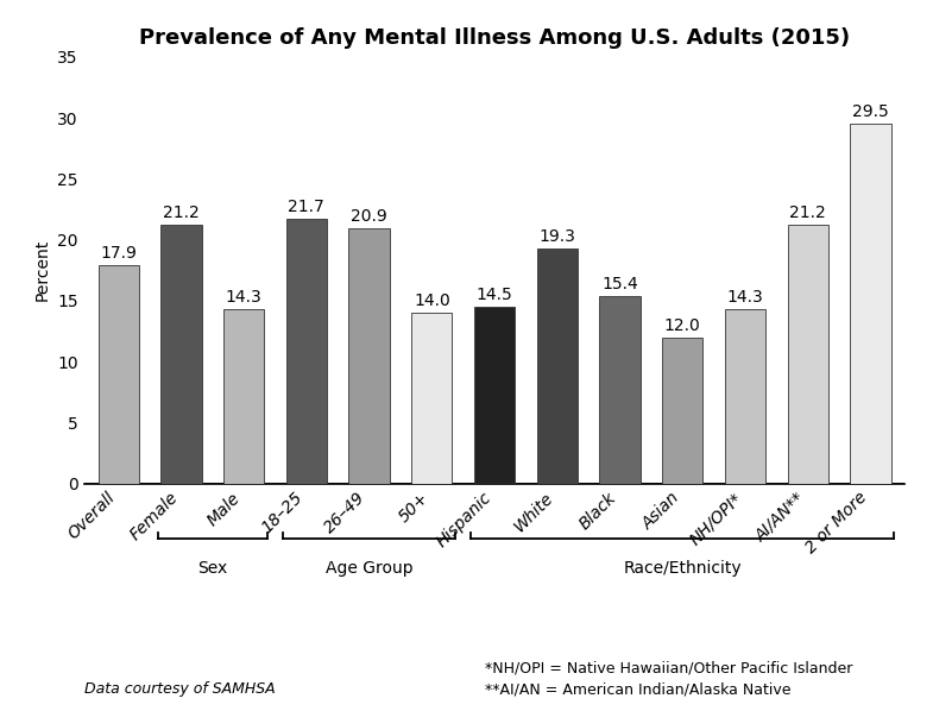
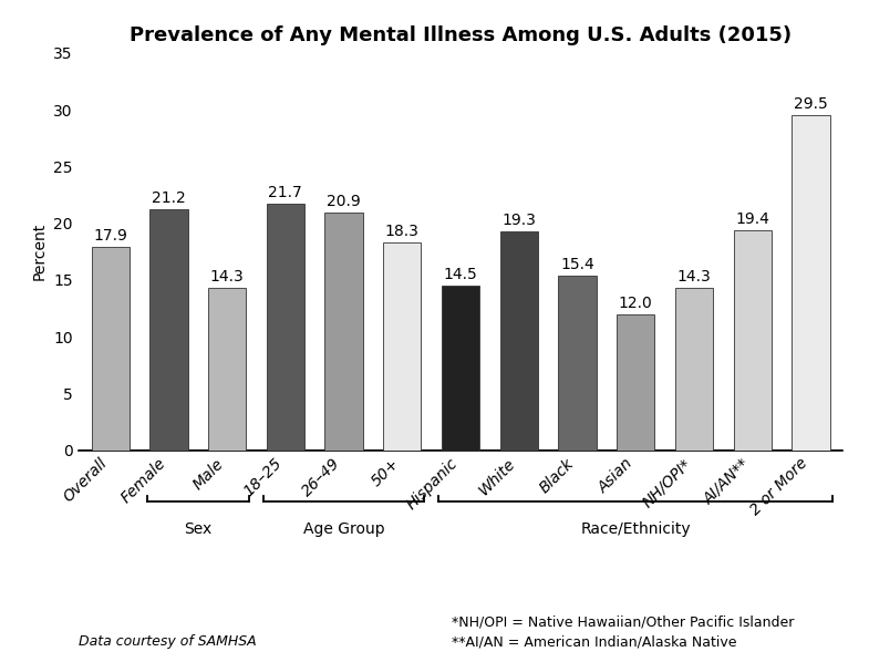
50+: 14.0 -> 18.3
AI/AN**: 21.2 -> 19.4
